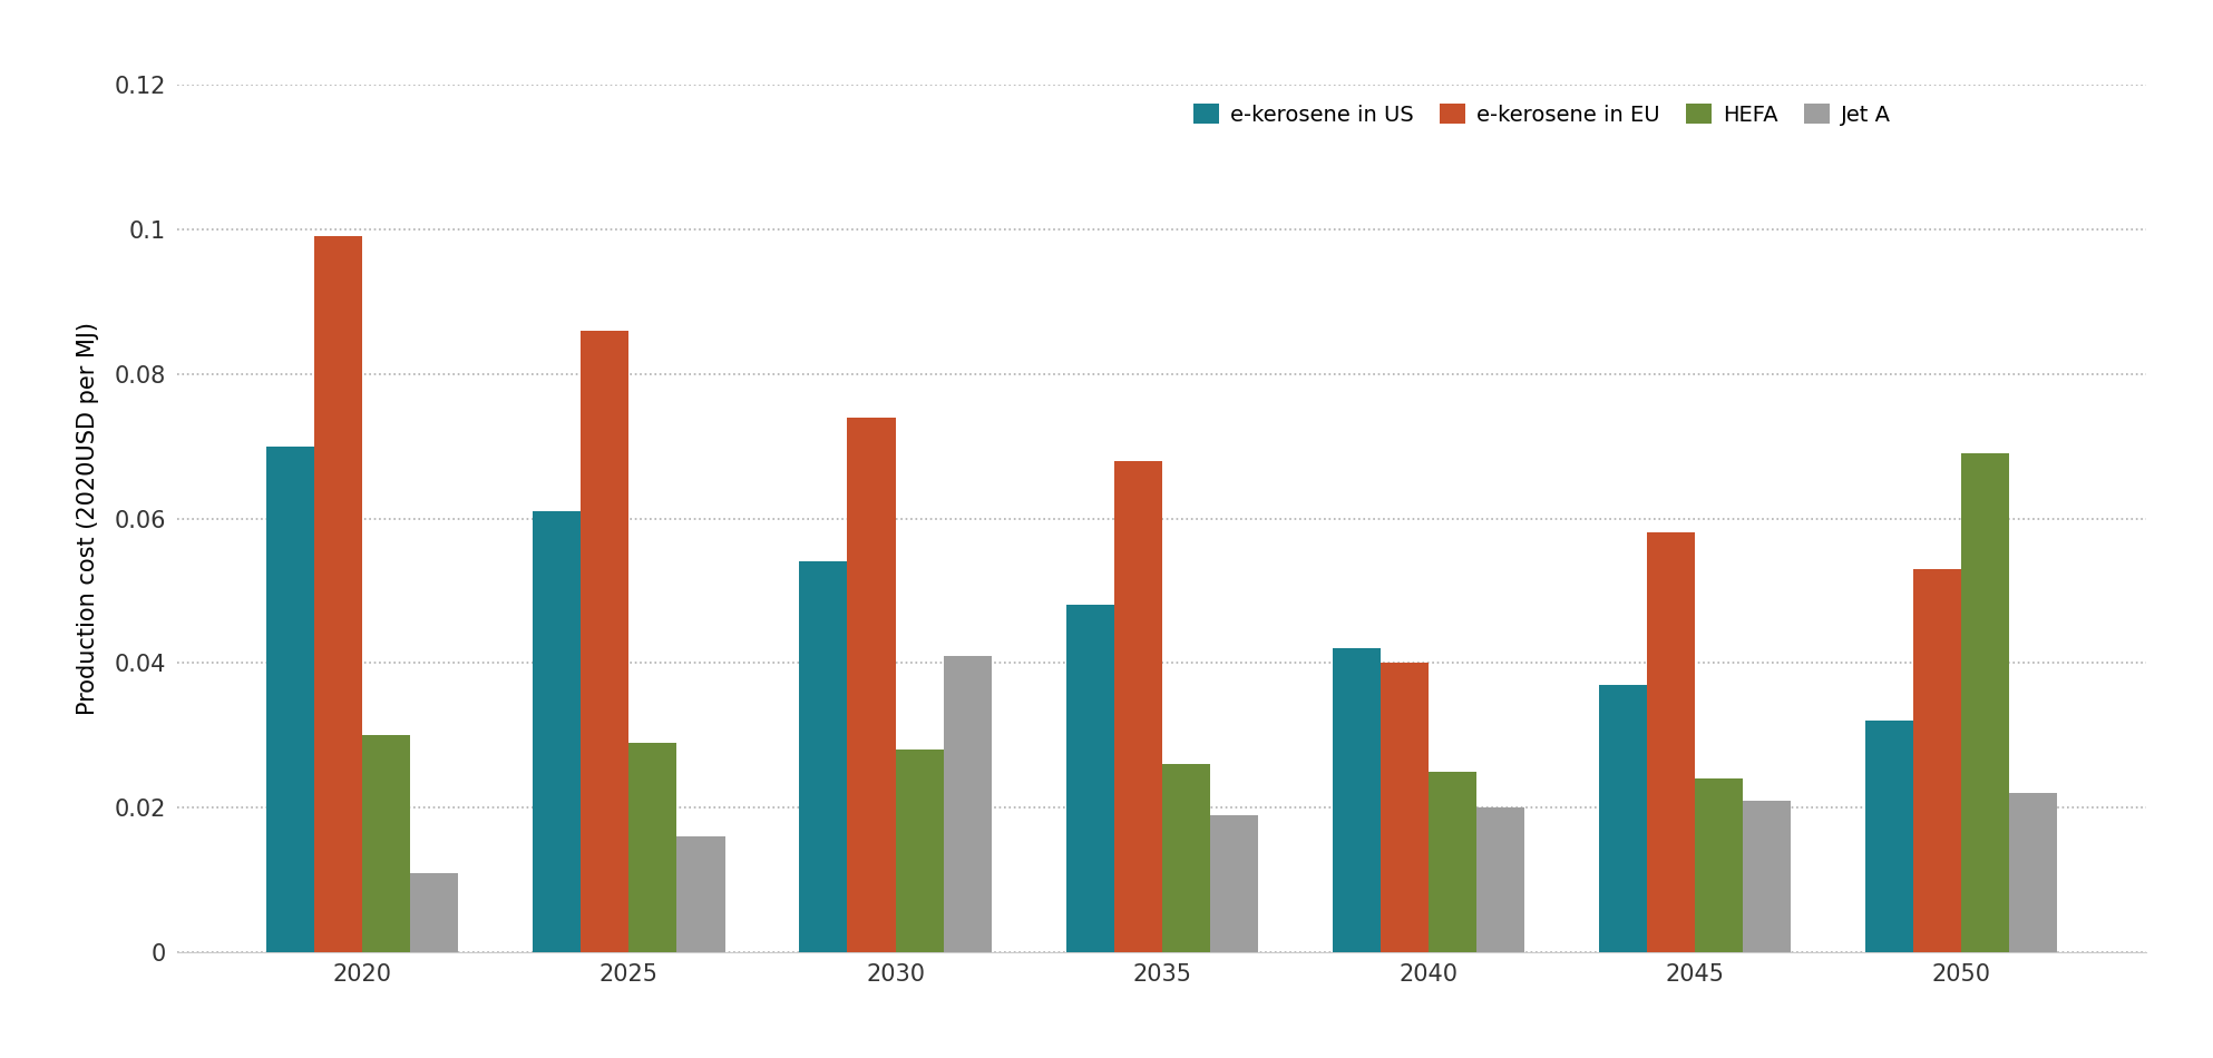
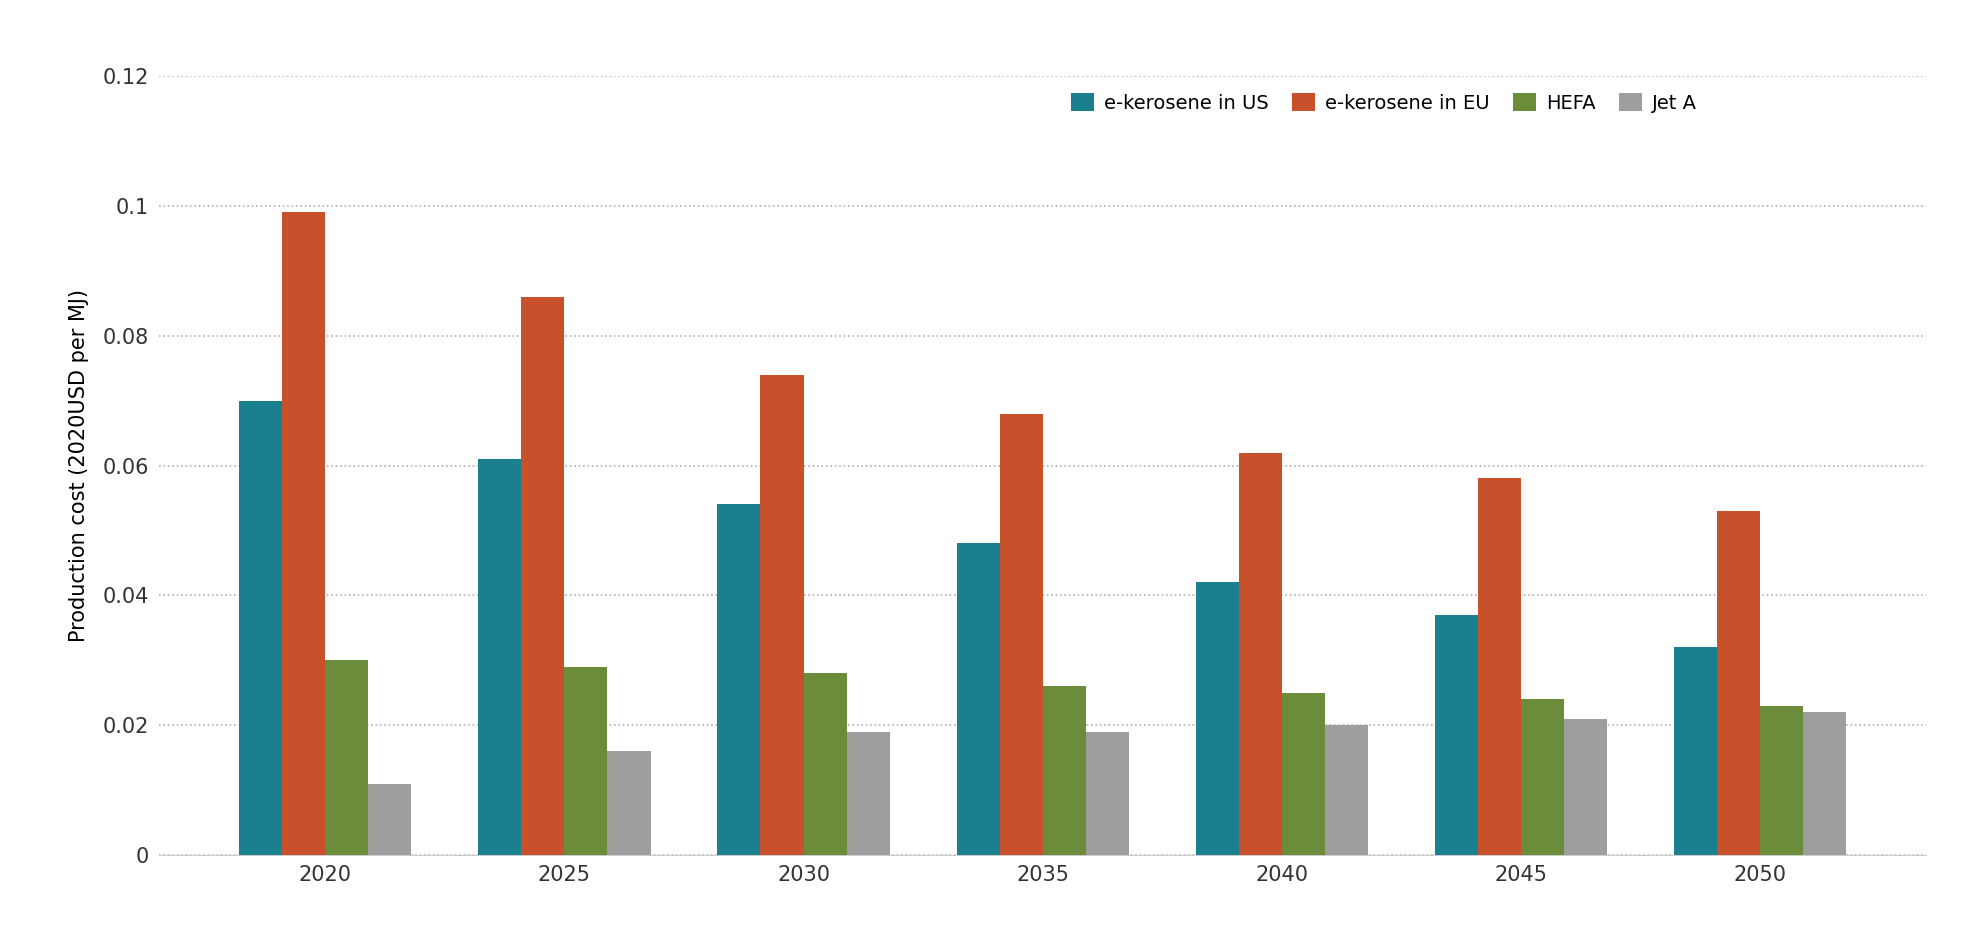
Jet A/2030: 0.041 -> 0.019
e-kerosene in EU/2040: 0.040 -> 0.062
HEFA/2050: 0.069 -> 0.023
